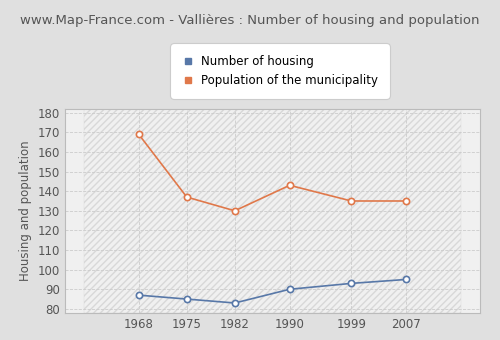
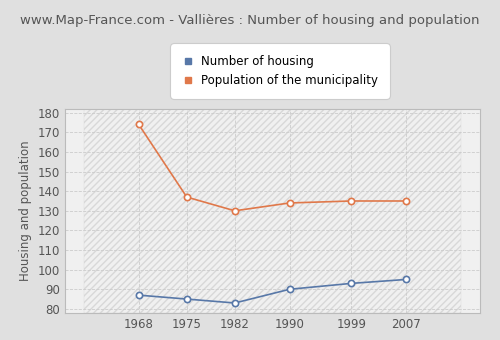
Population of the municipality/1968: 169 -> 174
Population of the municipality/1990: 143 -> 134
